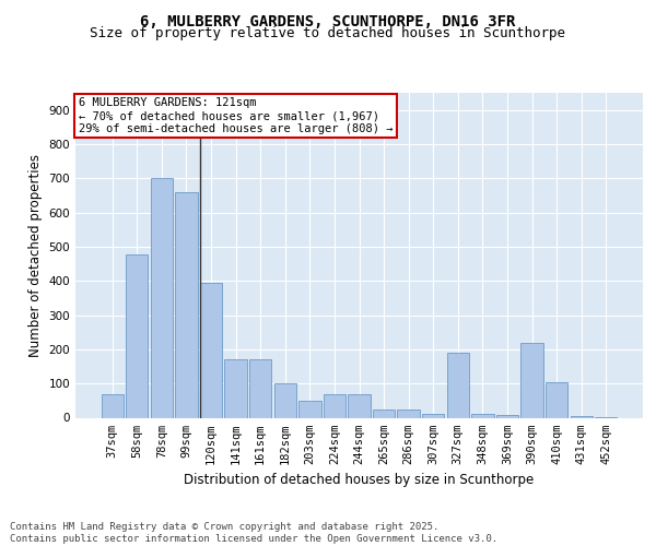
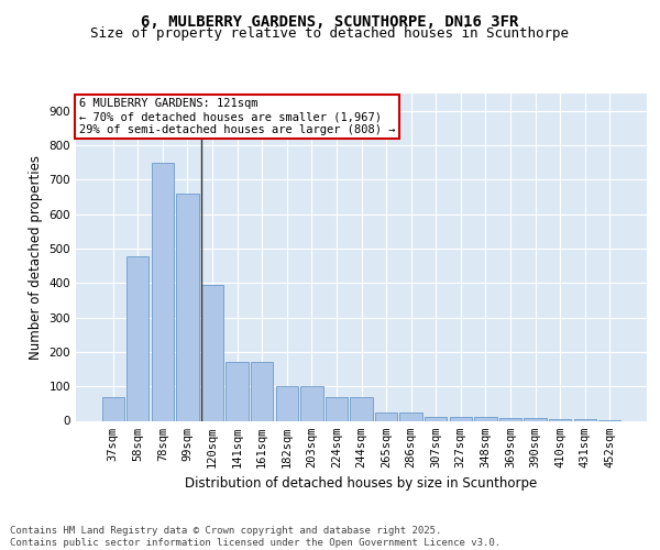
78sqm: 700 -> 750
203sqm: 50 -> 100
327sqm: 190 -> 12
390sqm: 220 -> 8
410sqm: 105 -> 5
